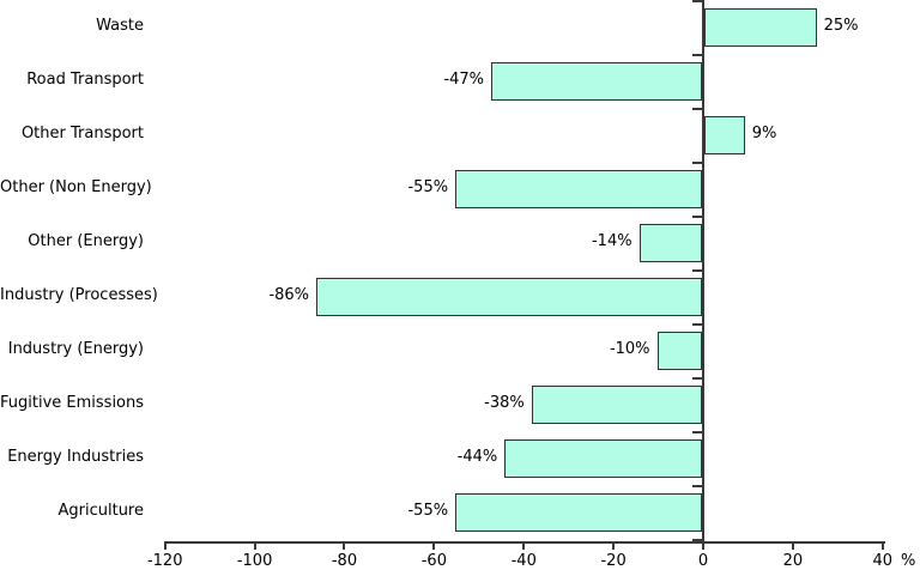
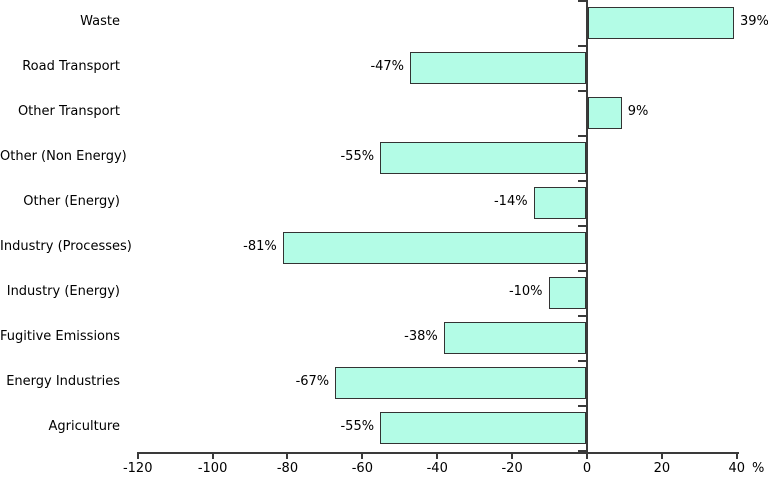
Waste: 25% -> 39%
Industry (Processes): -86% -> -81%
Energy Industries: -44% -> -67%
